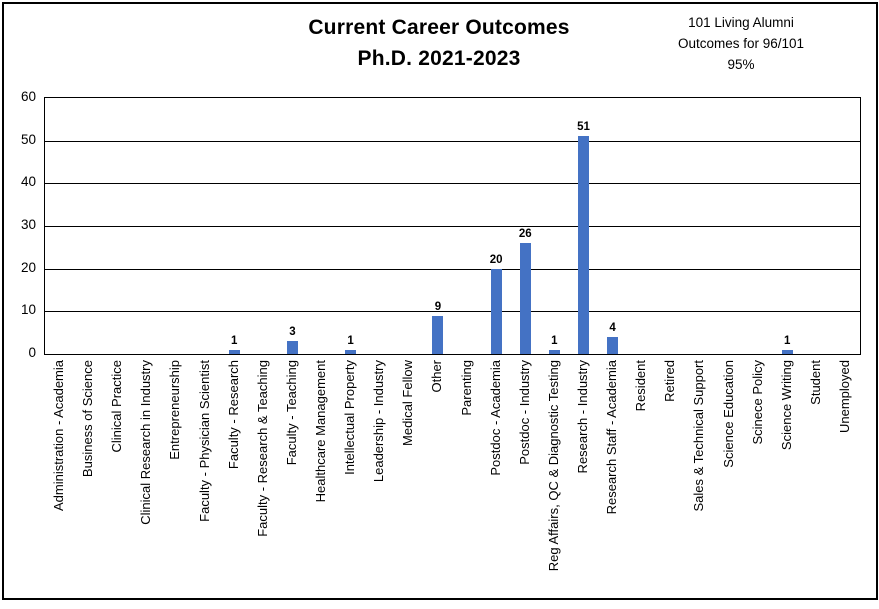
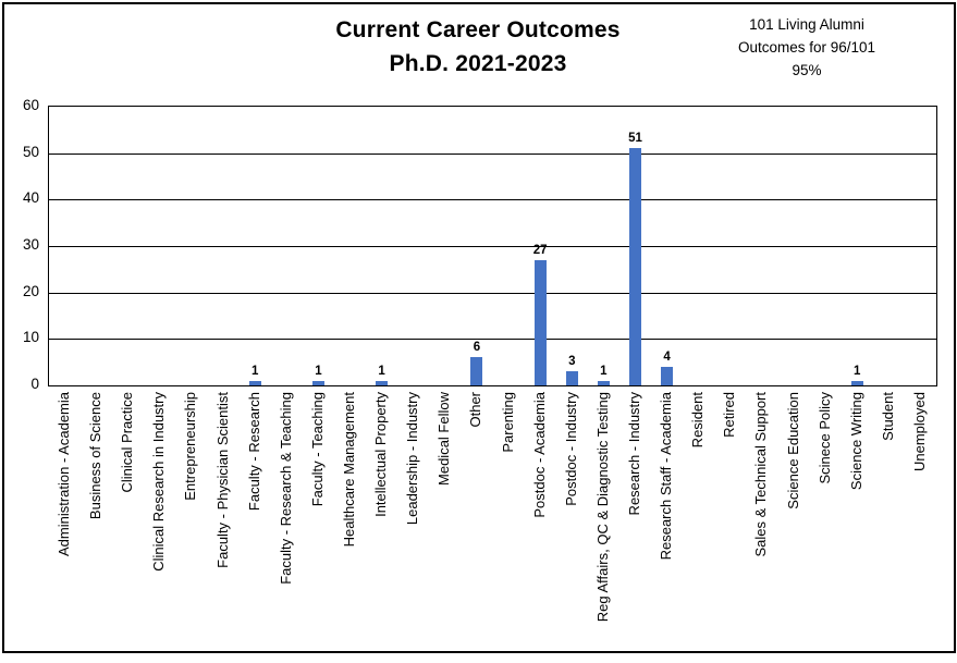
Faculty - Teaching: 3 -> 1
Other: 9 -> 6
Postdoc - Academia: 20 -> 27
Postdoc - Industry: 26 -> 3
